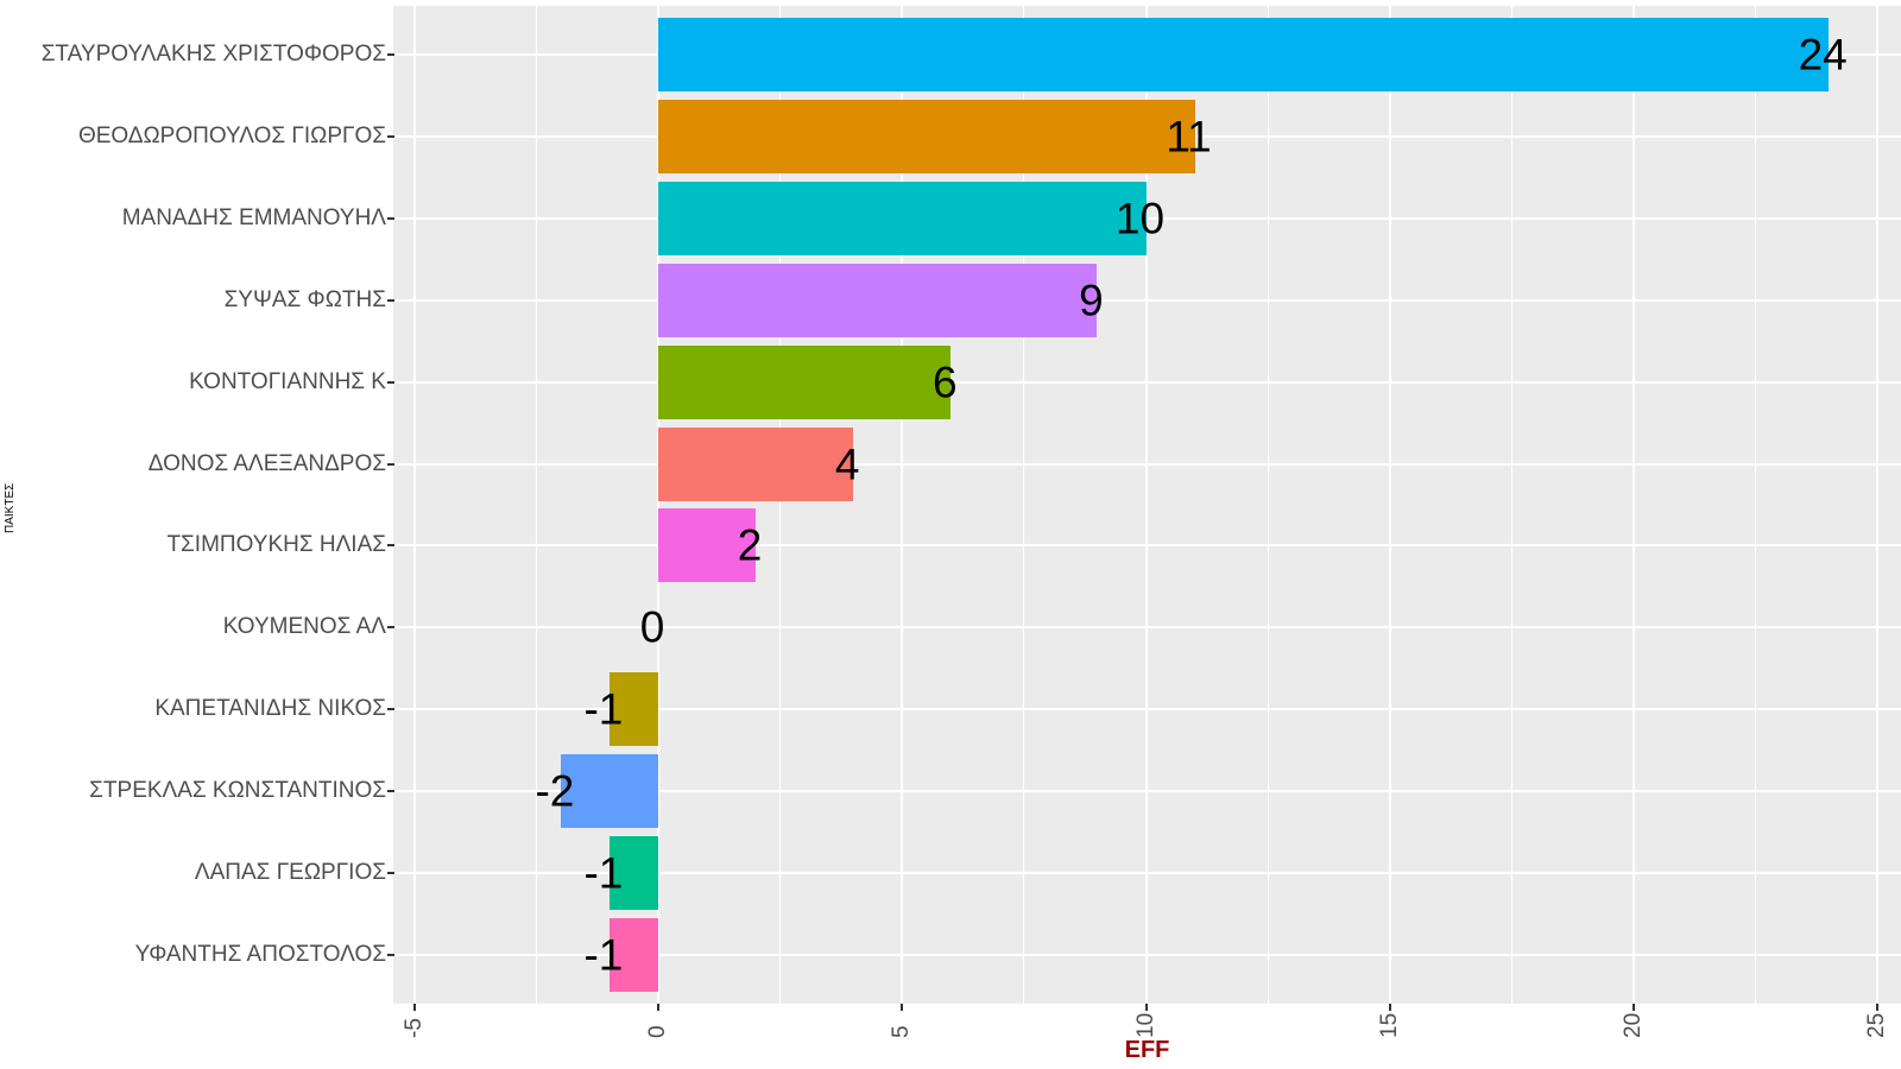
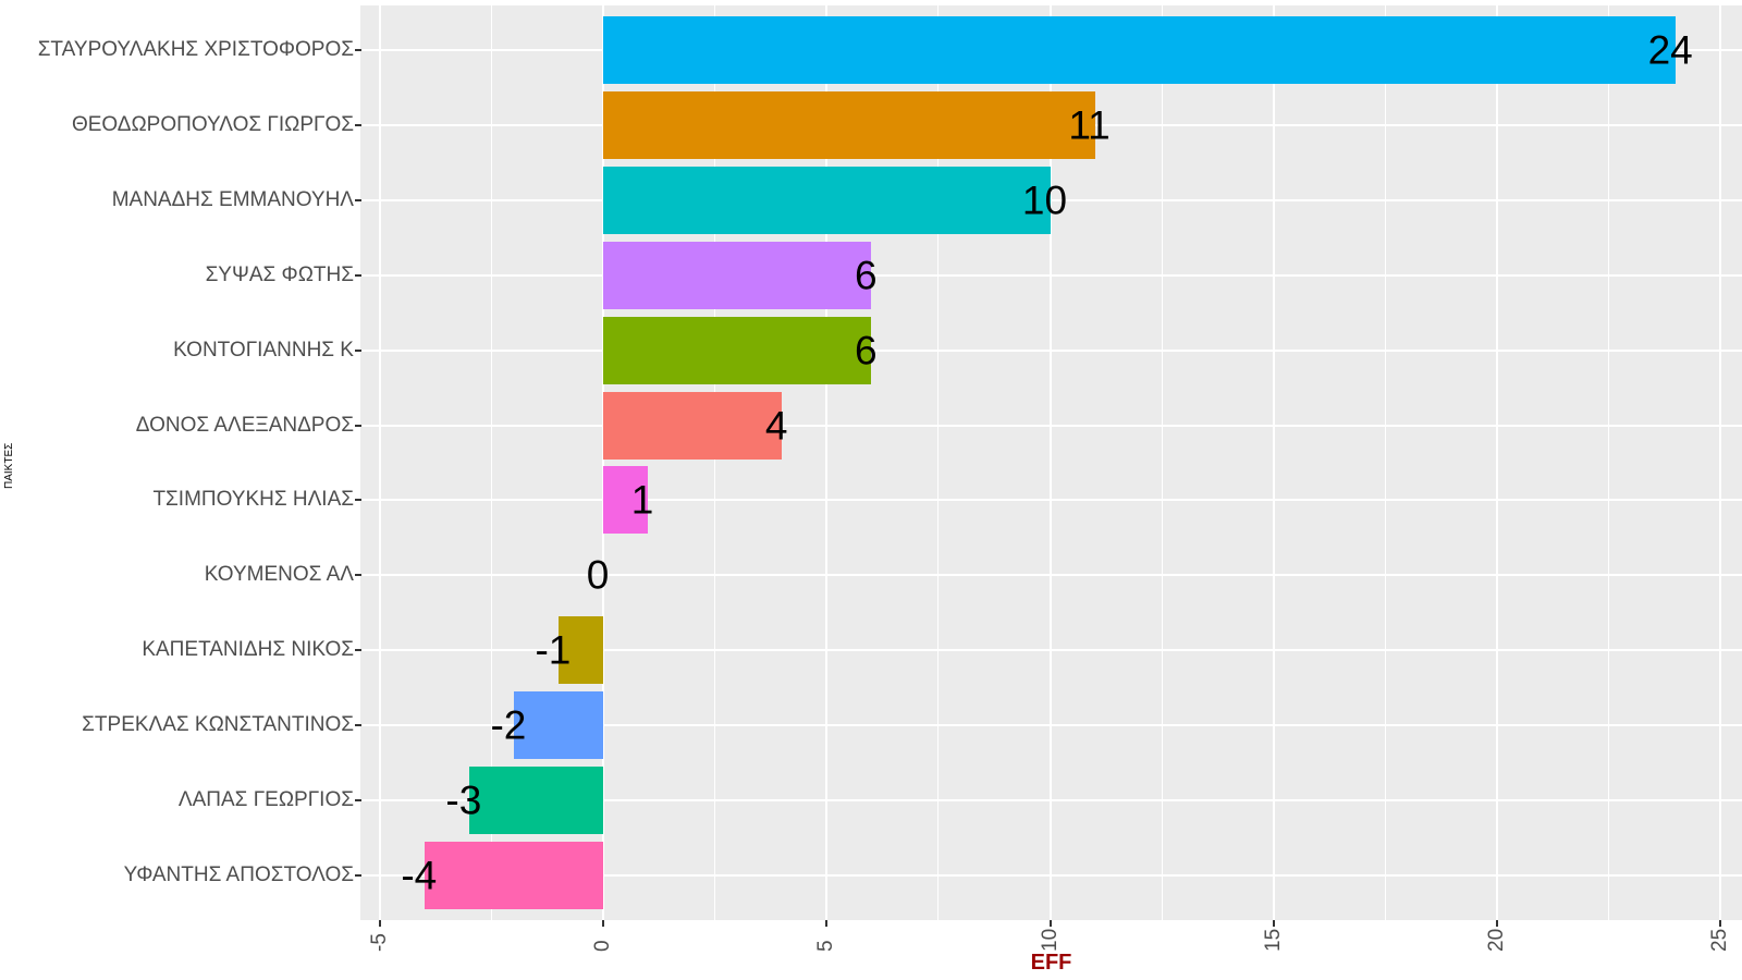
ΣΥΨΑΣ ΦΩΤΗΣ: 9 -> 6
ΤΣΙΜΠΟΥΚΗΣ ΗΛΙΑΣ: 2 -> 1
ΛΑΠΑΣ ΓΕΩΡΓΙΟΣ: -1 -> -3
ΥΦΑΝΤΗΣ ΑΠΟΣΤΟΛΟΣ: -1 -> -4
